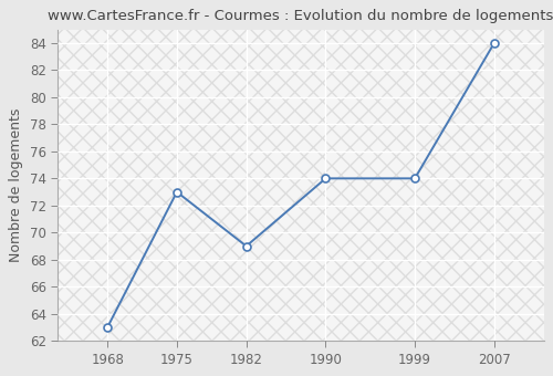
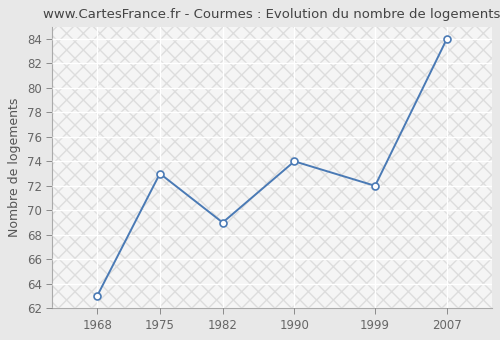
1999: 74 -> 72
